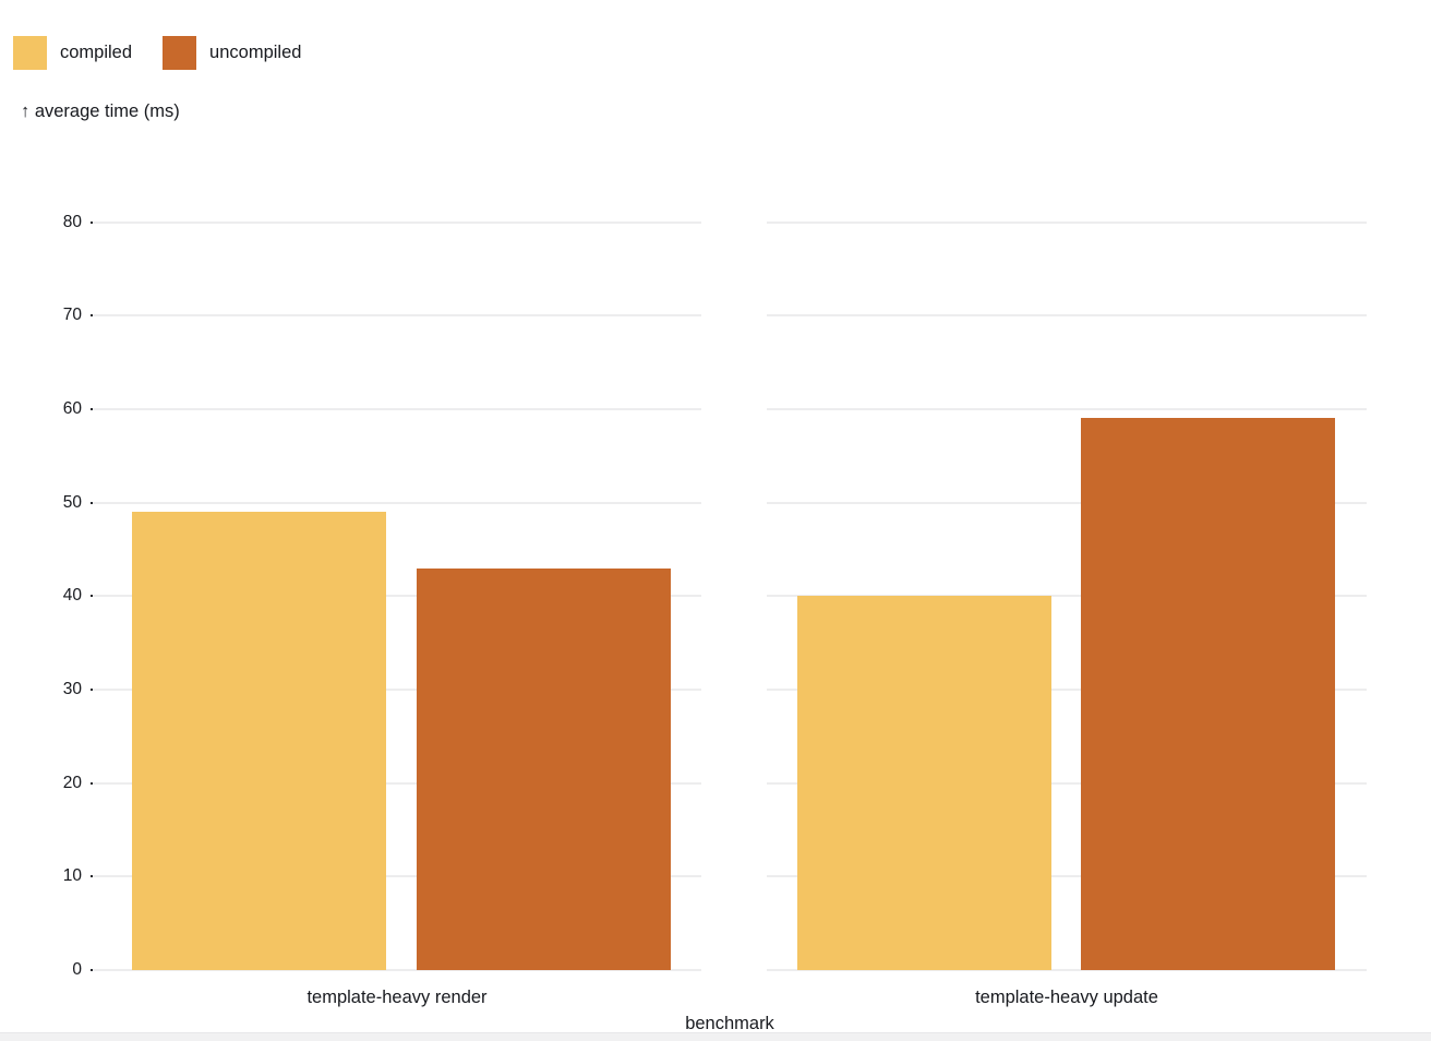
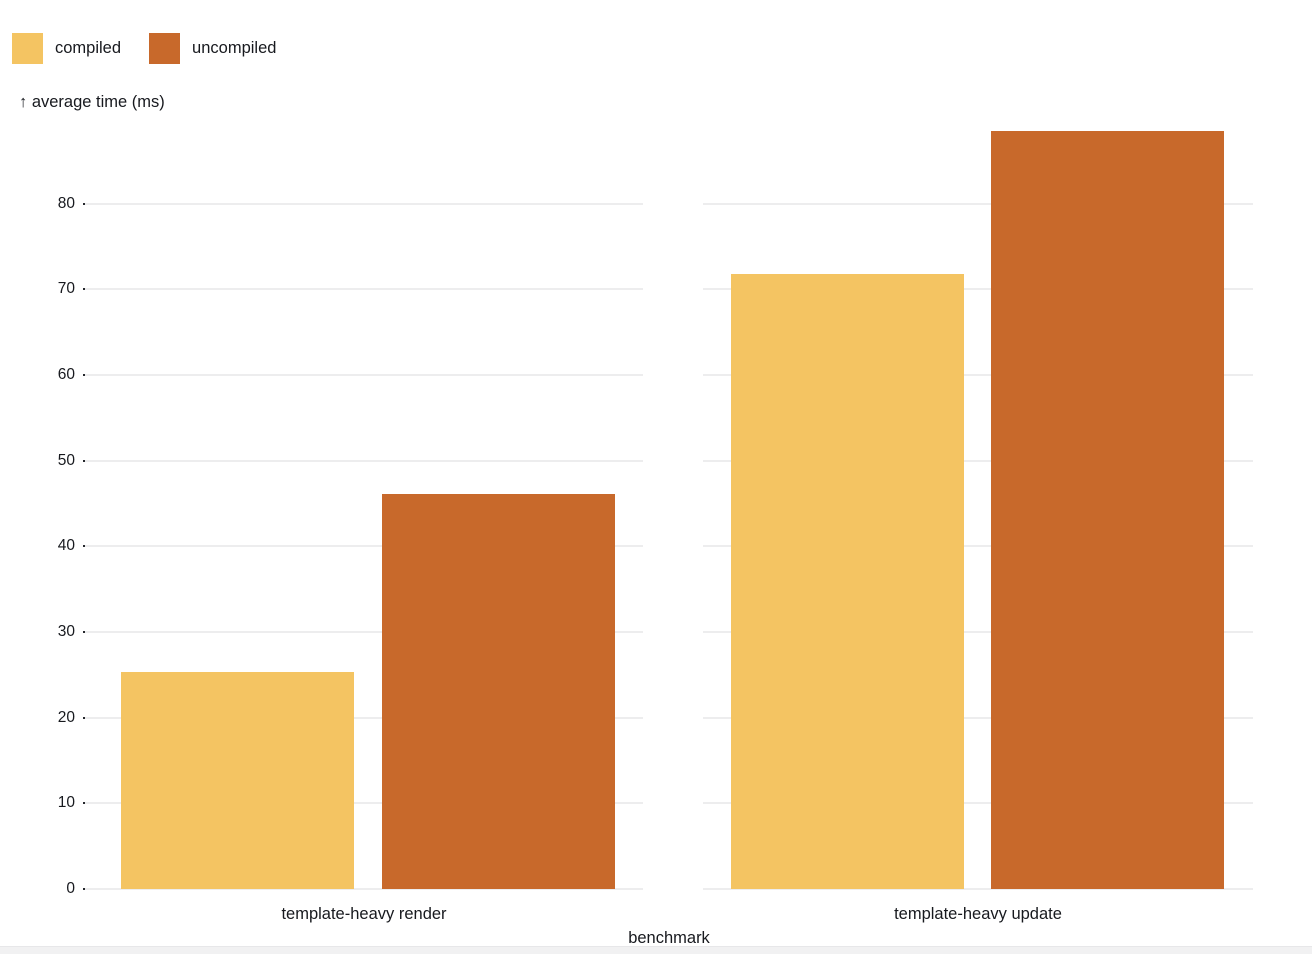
compiled/template-heavy render: 49 -> 25
uncompiled/template-heavy render: 43 -> 46
compiled/template-heavy update: 40 -> 72
uncompiled/template-heavy update: 59 -> 88
